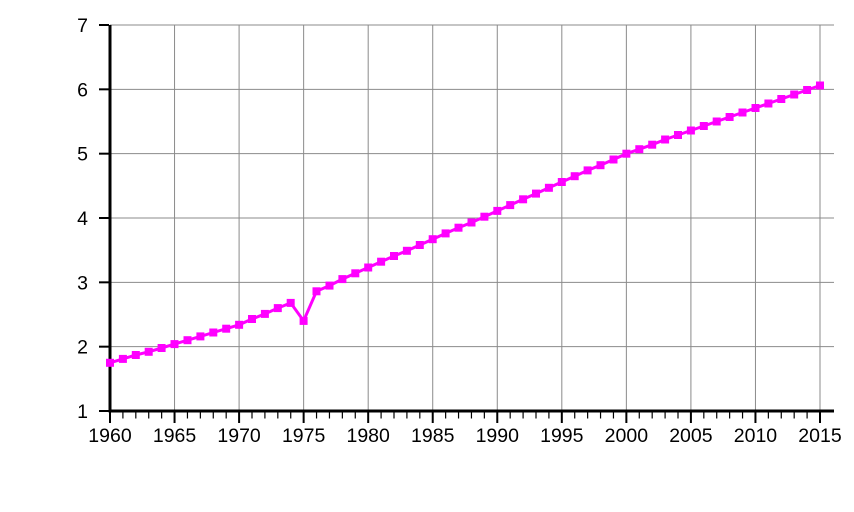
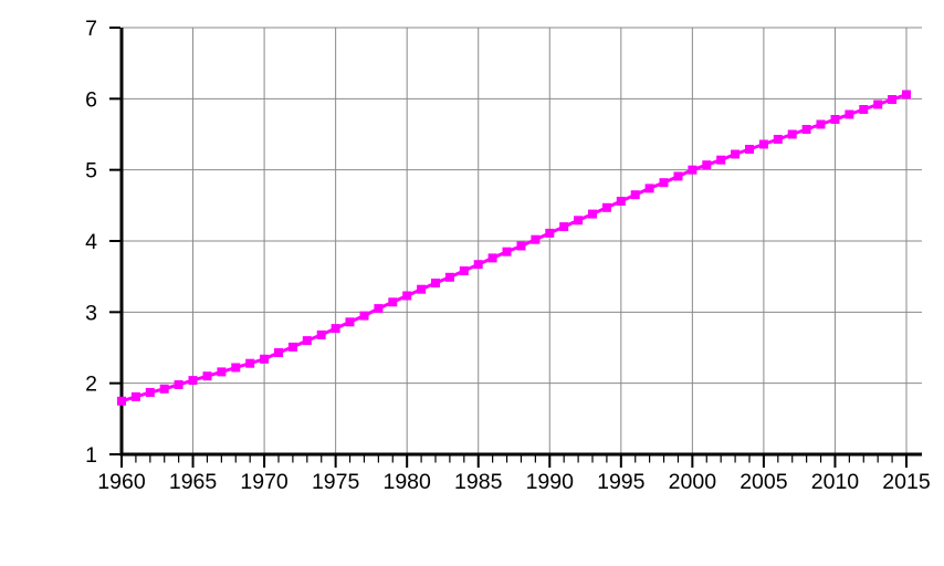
1975: 2.4 -> 2.8
